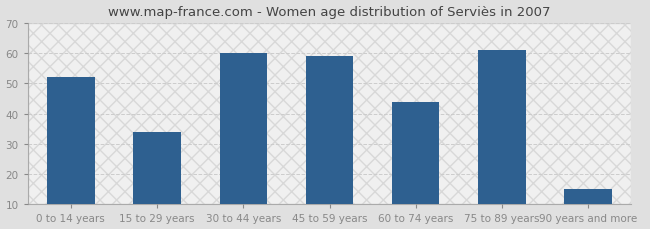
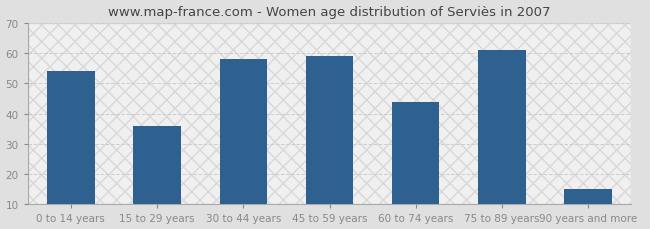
0 to 14 years: 52 -> 54
15 to 29 years: 34 -> 36
30 to 44 years: 60 -> 58
